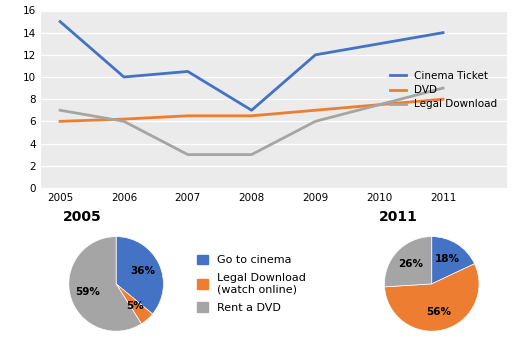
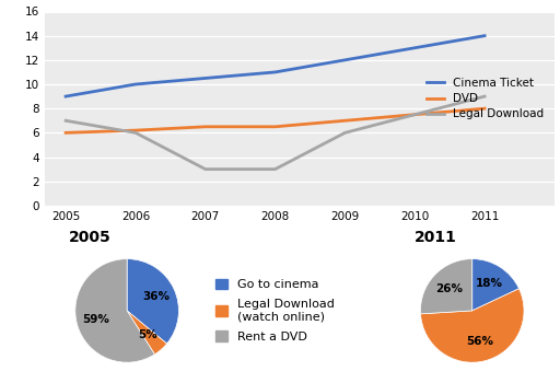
Cinema Ticket/2005: 15.0 -> 9.0
Cinema Ticket/2008: 7.0 -> 11.0
